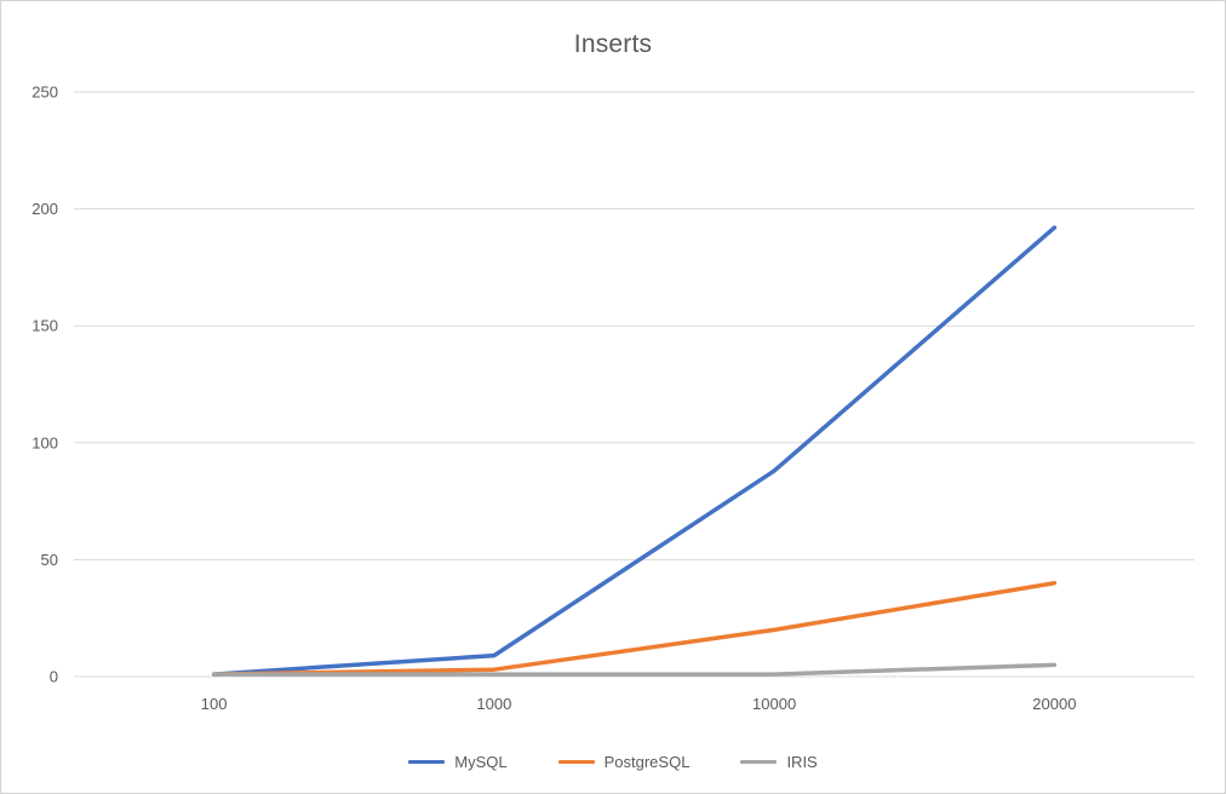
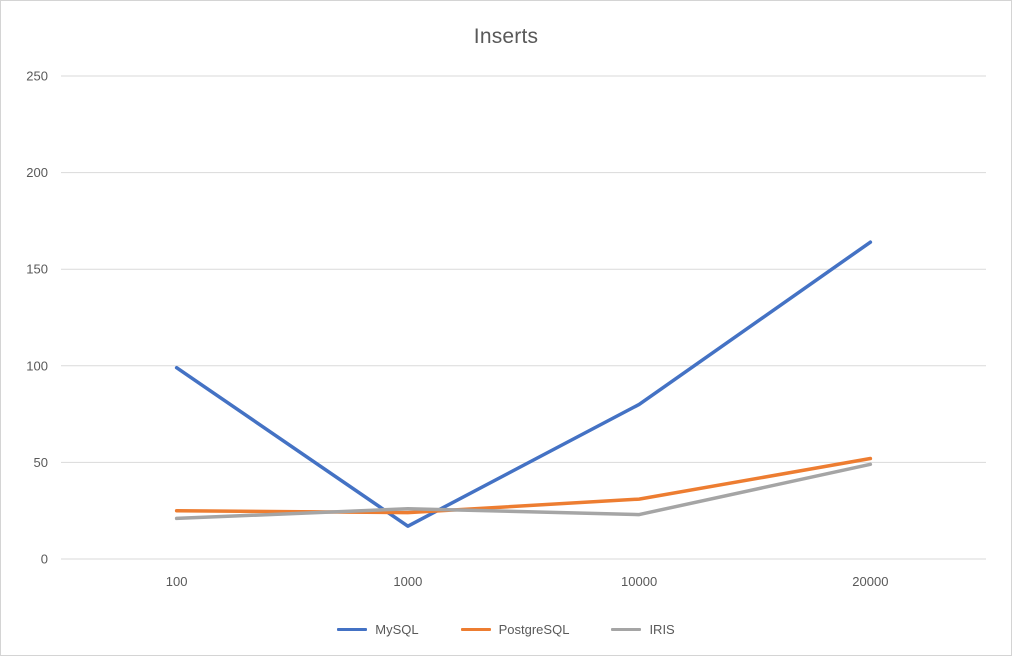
MySQL/100: 1 -> 99
PostgreSQL/100: 1 -> 25
IRIS/100: 1 -> 21
MySQL/1000: 9 -> 17
PostgreSQL/1000: 3 -> 24
IRIS/1000: 1 -> 26
MySQL/10000: 88 -> 80
PostgreSQL/10000: 20 -> 31
IRIS/10000: 1 -> 23
MySQL/20000: 192 -> 164
PostgreSQL/20000: 40 -> 52
IRIS/20000: 5 -> 49
